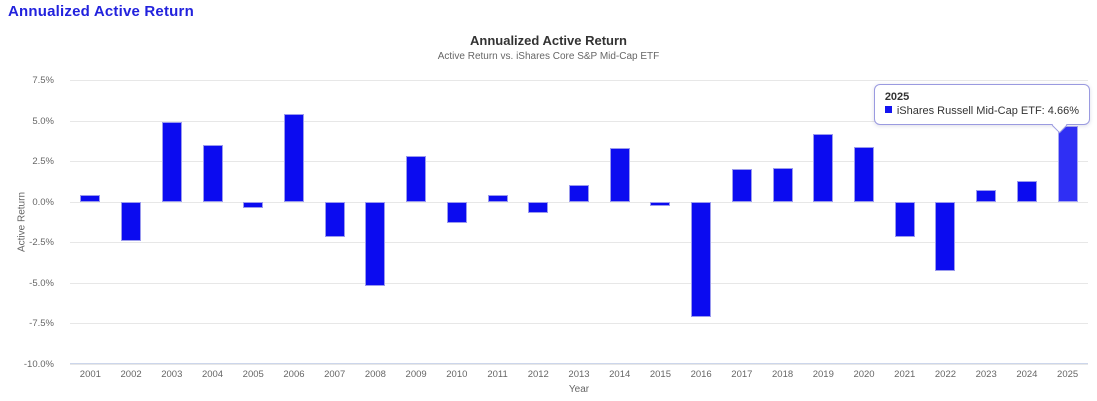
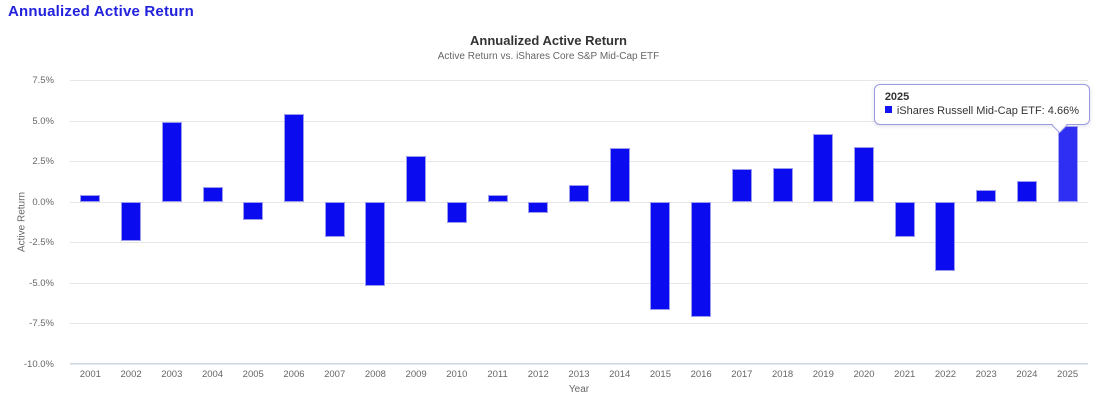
2004: 3.5% -> 0.9%
2005: -0.4% -> -1.1%
2015: -0.2% -> -6.7%
